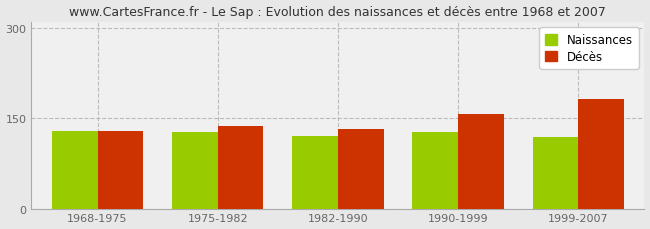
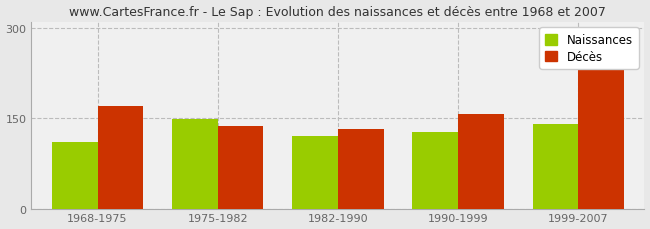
Naissances/1968-1975: 128 -> 110
Décès/1968-1975: 128 -> 170
Naissances/1975-1982: 127 -> 148
Naissances/1999-2007: 118 -> 140
Décès/1999-2007: 182 -> 232
